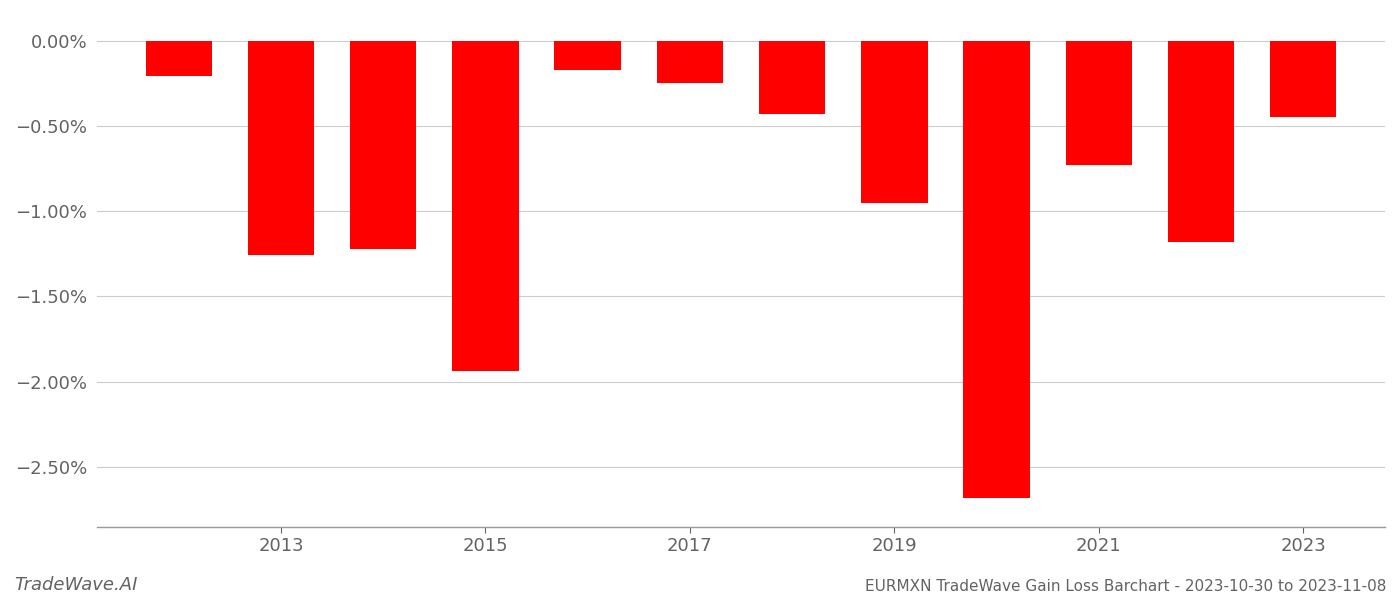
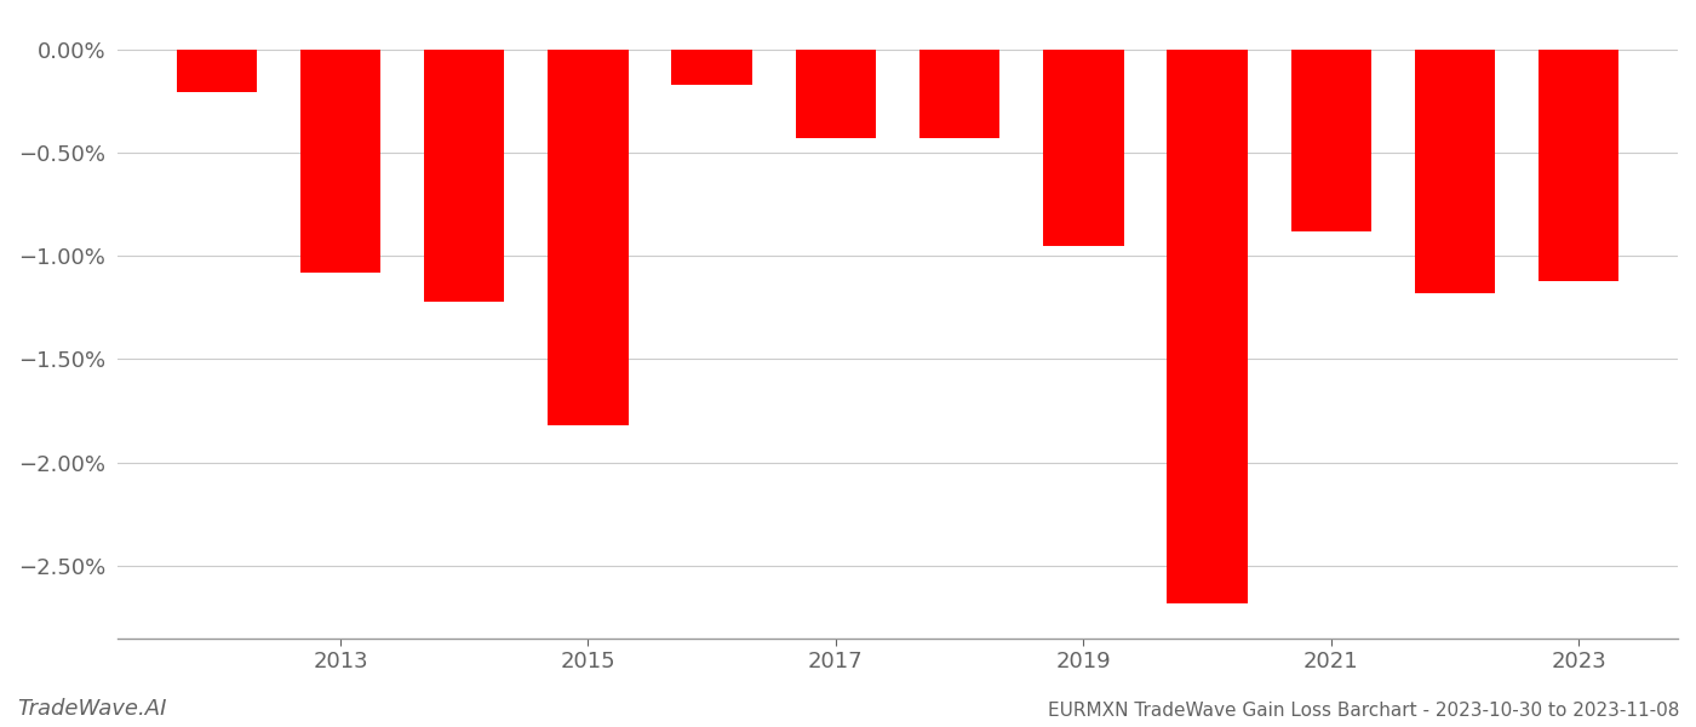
2013: -1.26% -> -1.08%
2015: -1.94% -> -1.82%
2017: -0.25% -> -0.43%
2021: -0.73% -> -0.88%
2023: -0.45% -> -1.12%
